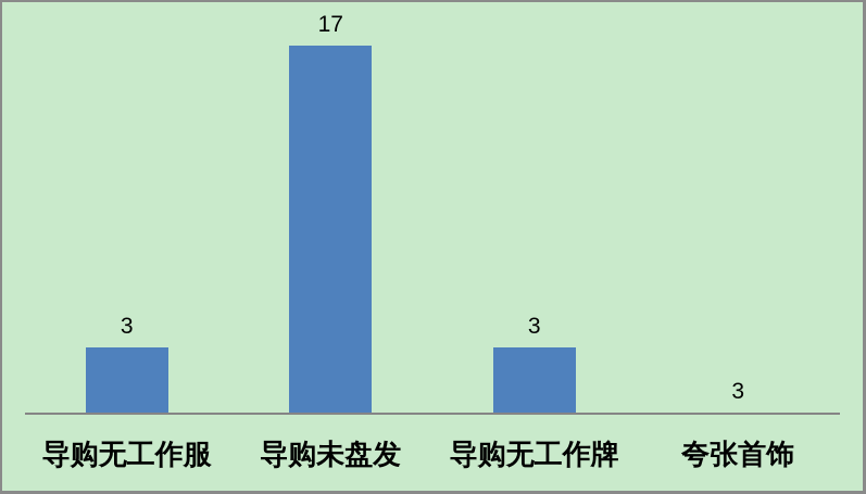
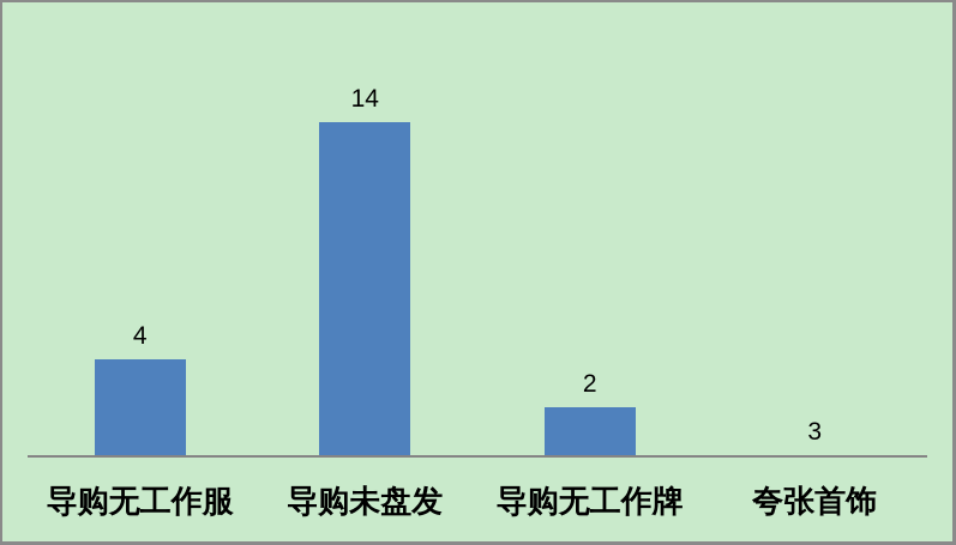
导购无工作服: 3 -> 4
导购未盘发: 17 -> 14
导购无工作牌: 3 -> 2
